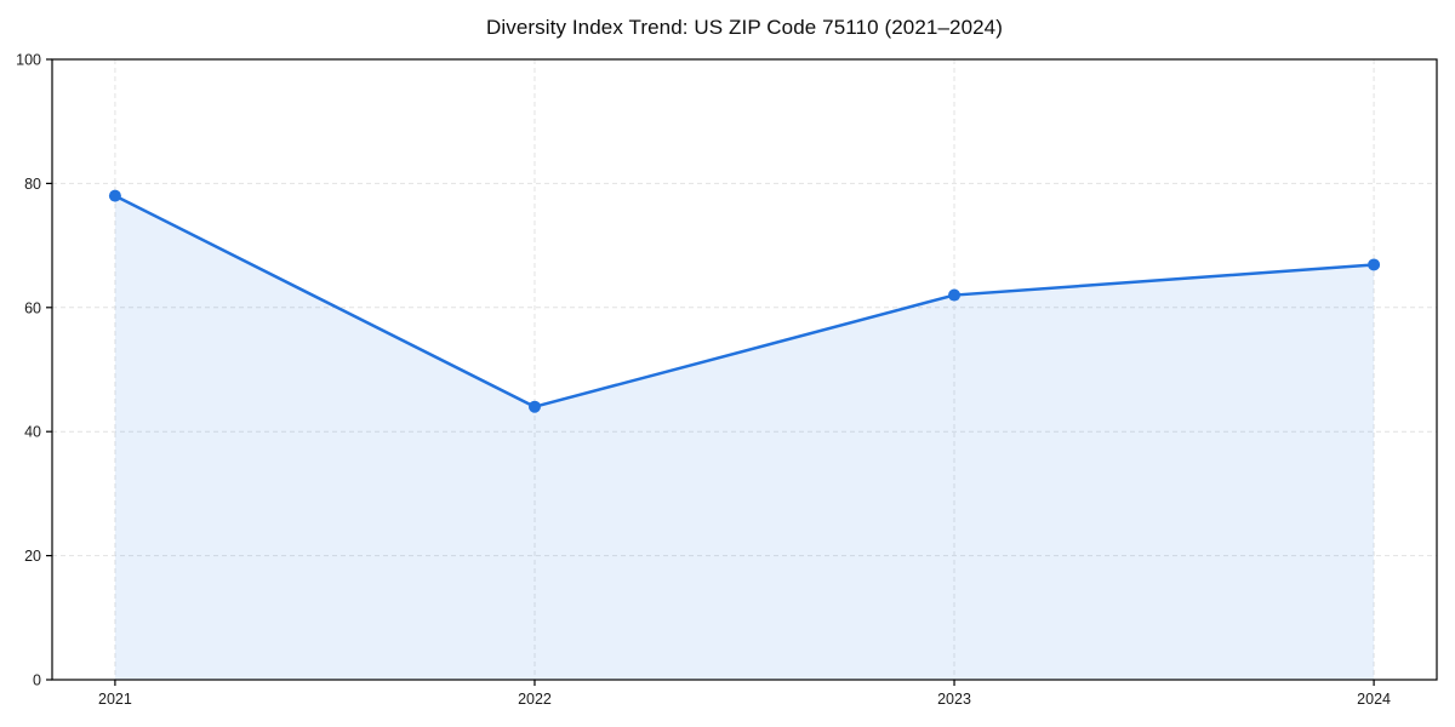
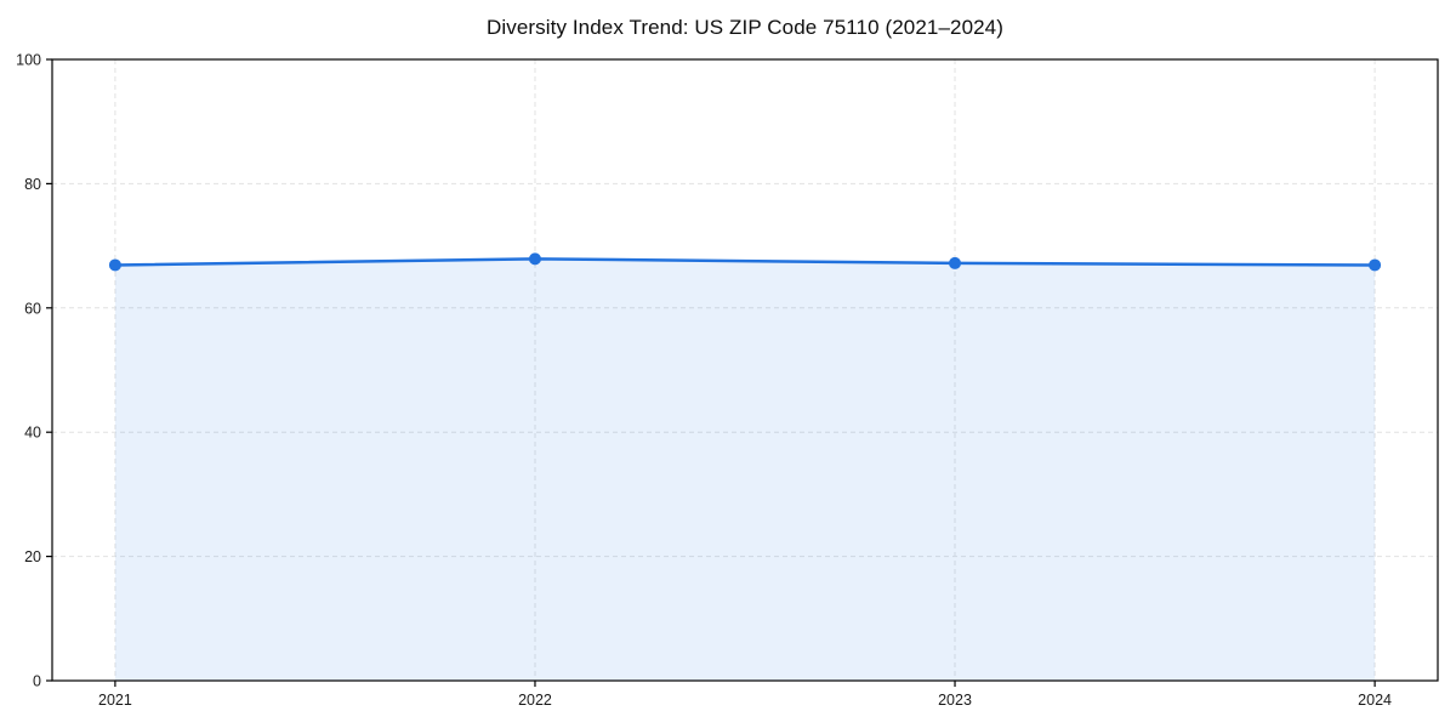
2021: 78 -> 67
2022: 44 -> 68
2023: 62 -> 67
